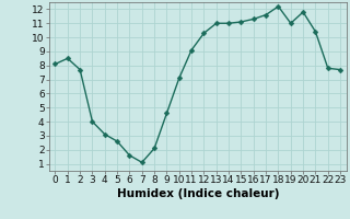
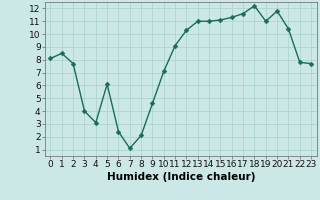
5: 2.6 -> 6.1
6: 1.6 -> 2.4
